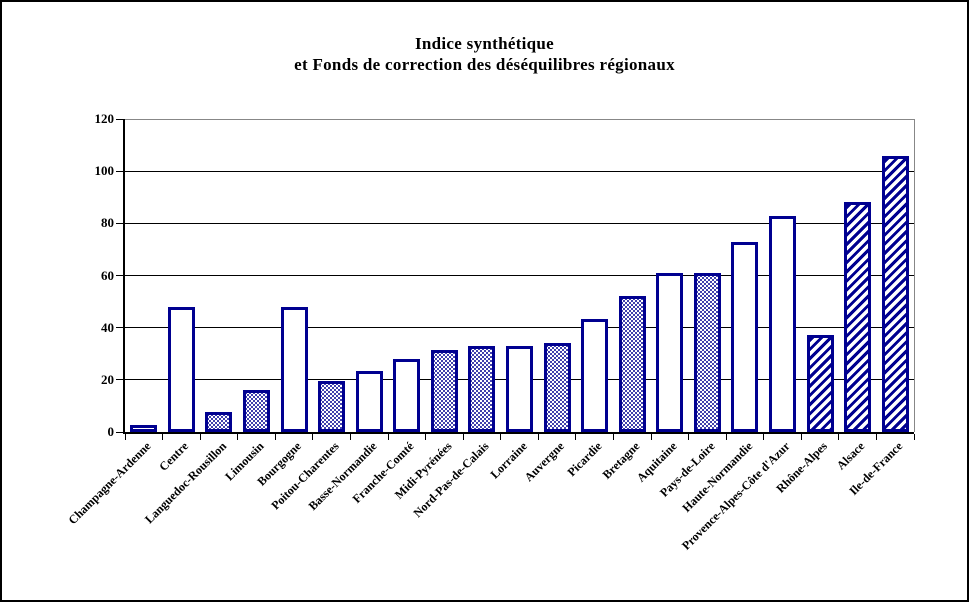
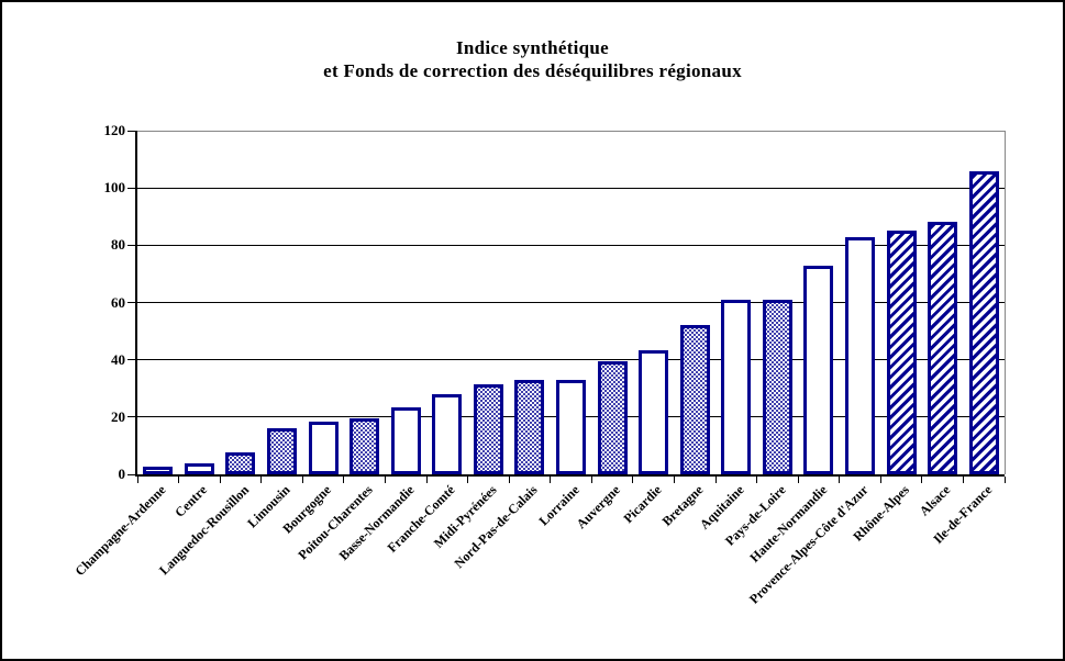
Centre: 48 -> 4
Bourgogne: 48 -> 18
Auvergne: 34 -> 40
Rhône-Alpes: 37 -> 85
